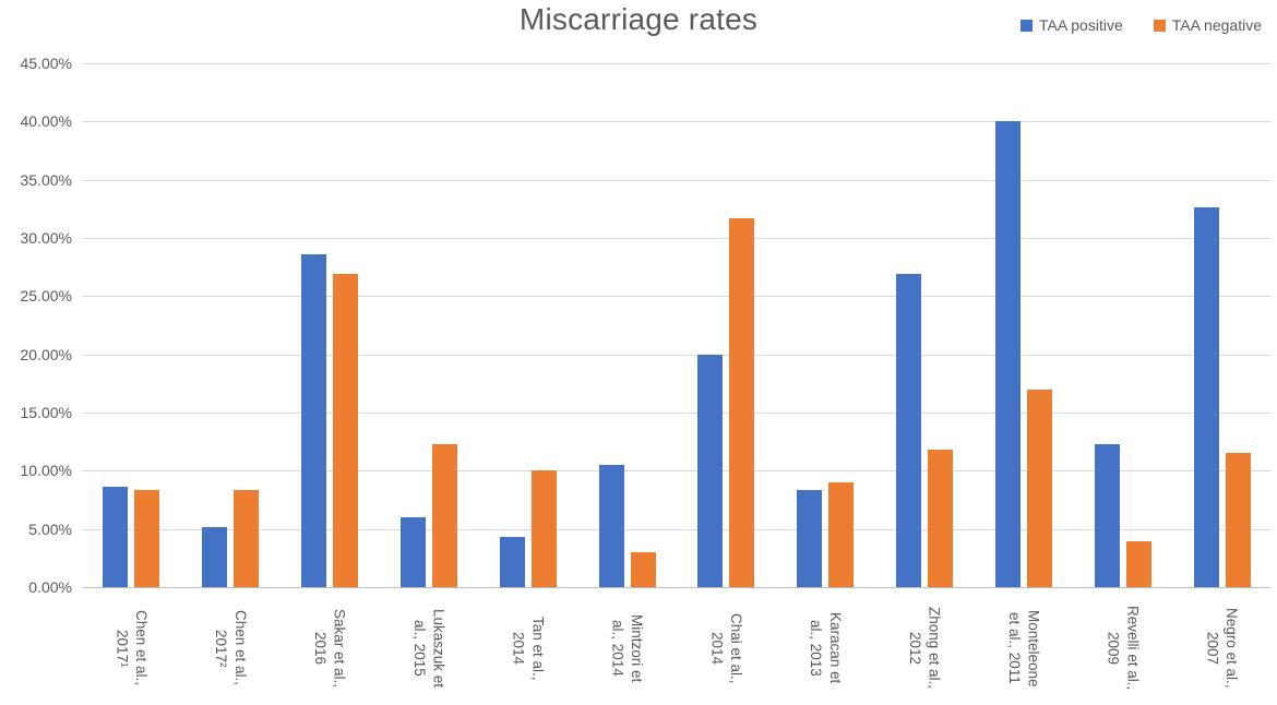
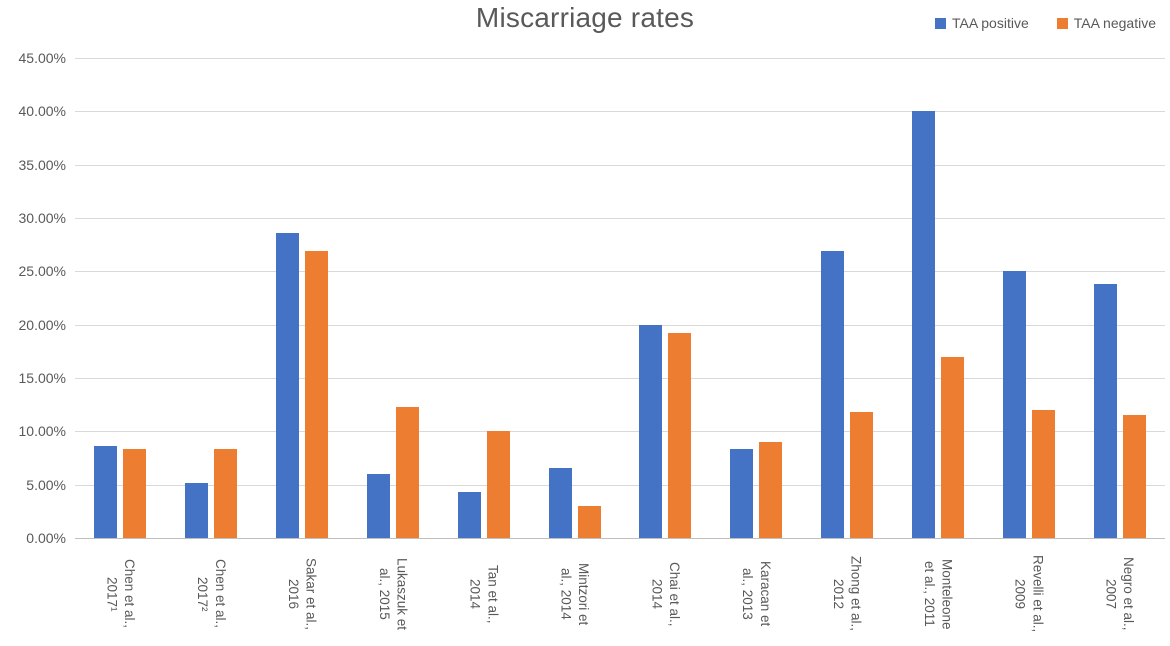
TAA positive/Mintzori et al., 2014: 10.5% -> 6.6%
TAA negative/Chai et al., 2014: 31.7% -> 19.2%
TAA positive/Revelli et al., 2009: 12.3% -> 25.0%
TAA negative/Revelli et al., 2009: 3.9% -> 12.0%
TAA positive/Negro et al., 2007: 32.6% -> 23.8%
